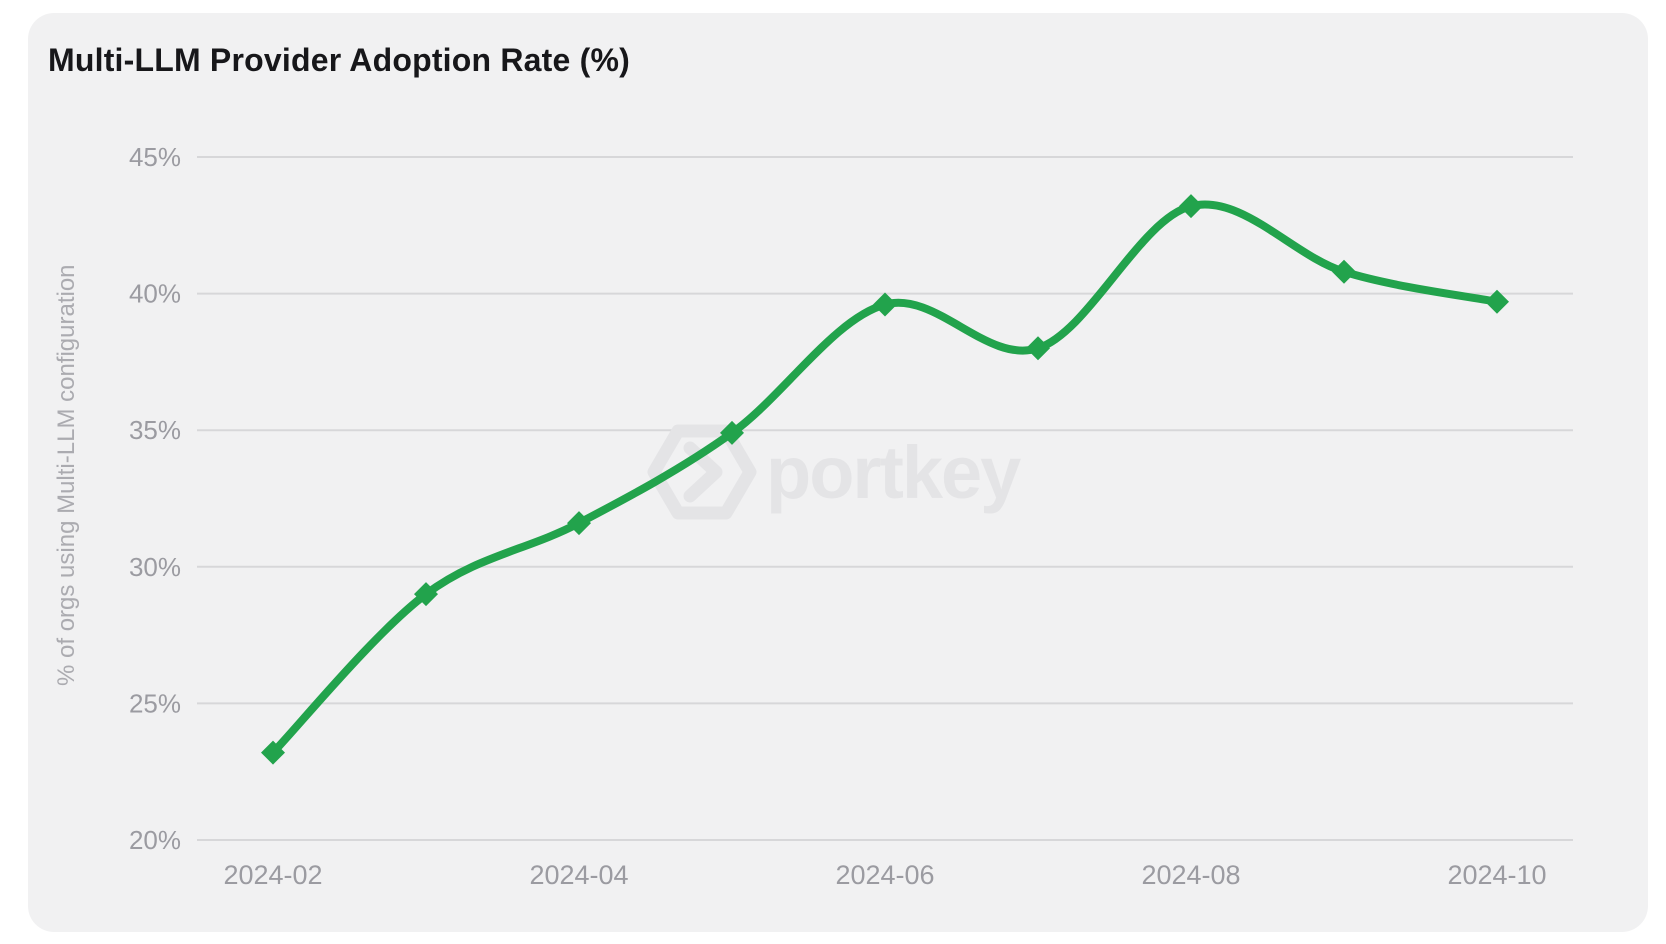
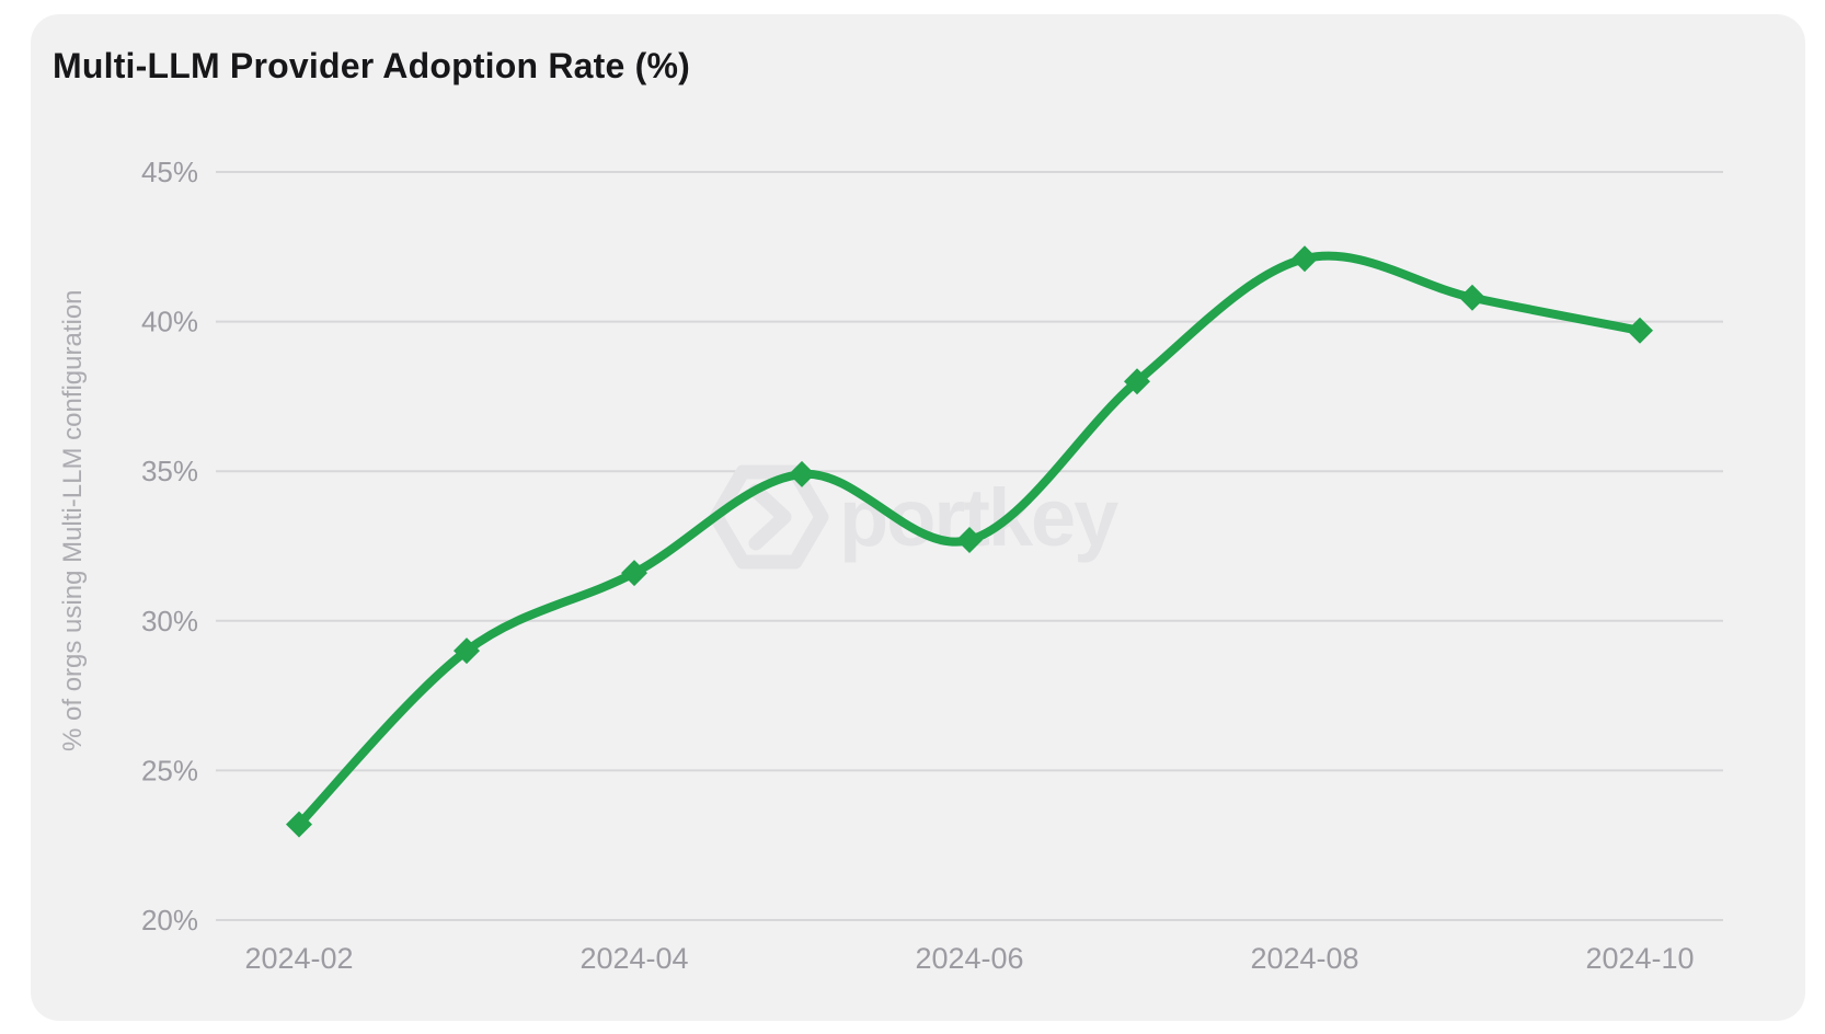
2024-06: 39.6% -> 32.7%
2024-08: 43.2% -> 42.1%
